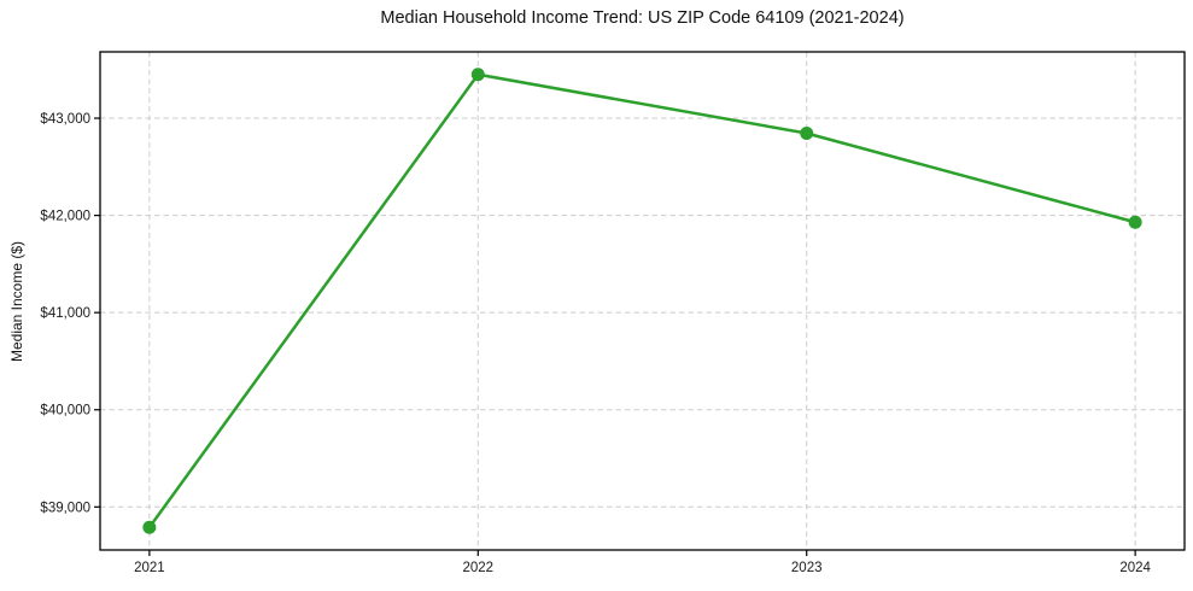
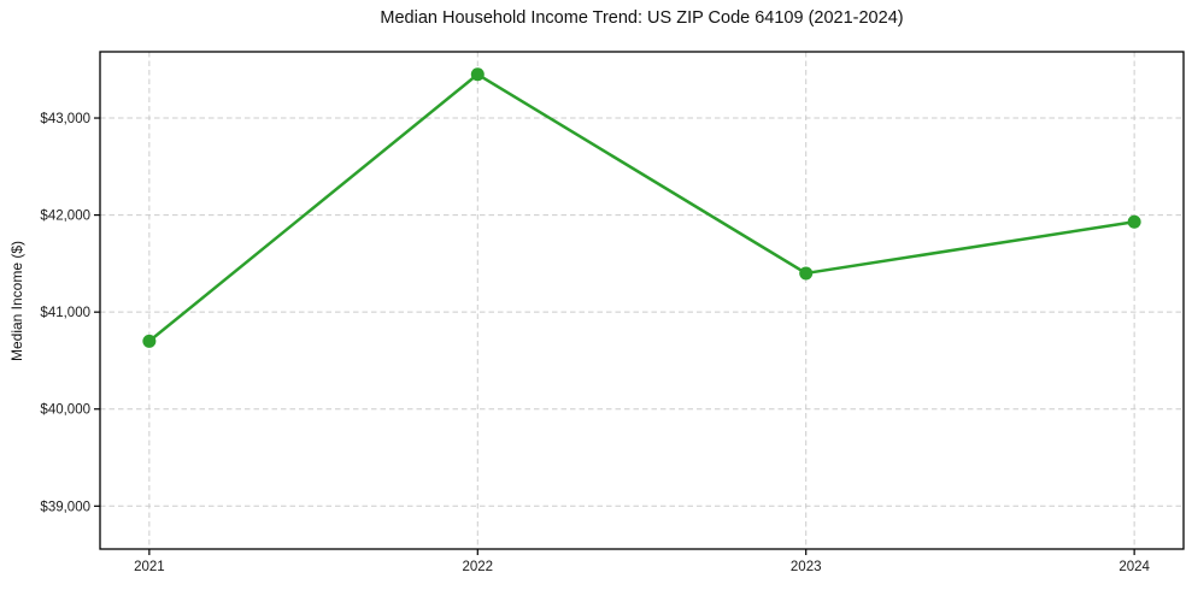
2021: $38800 -> $40700
2023: $42800 -> $41400
